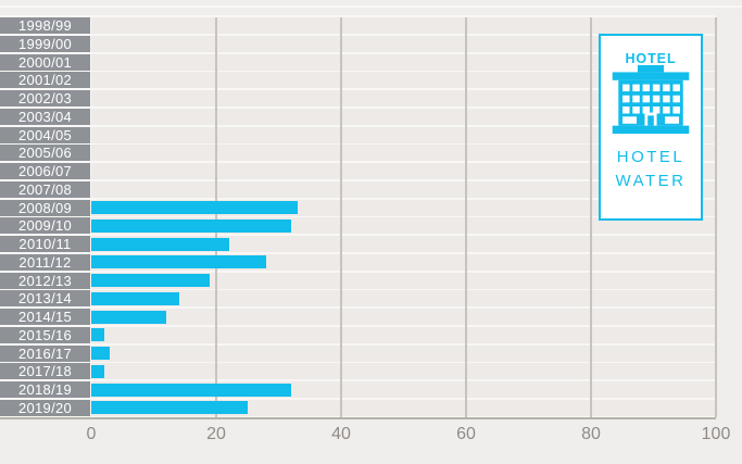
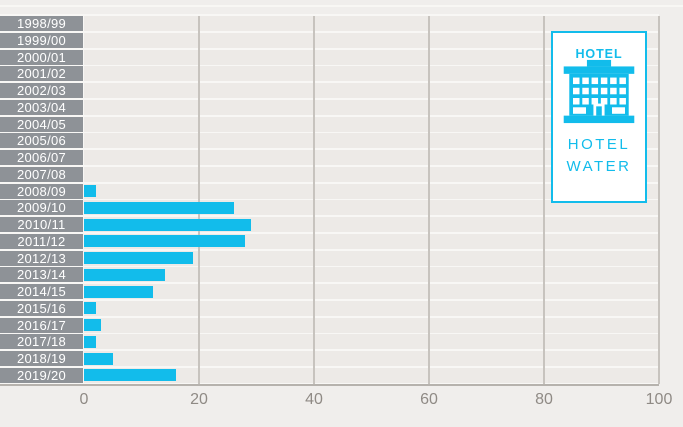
2008/09: 33 -> 2
2009/10: 32 -> 26
2010/11: 22 -> 29
2018/19: 32 -> 5
2019/20: 25 -> 16
